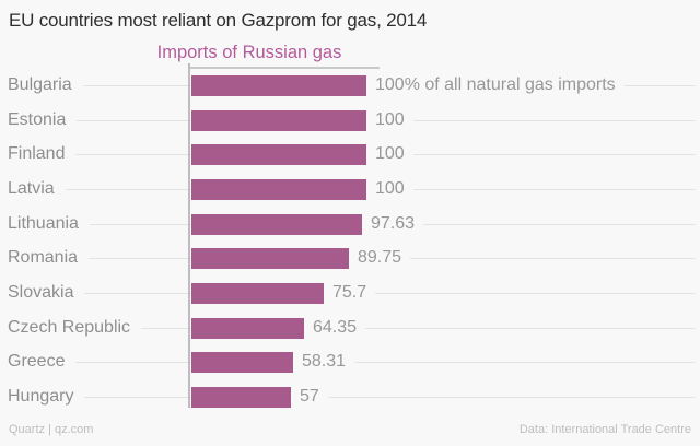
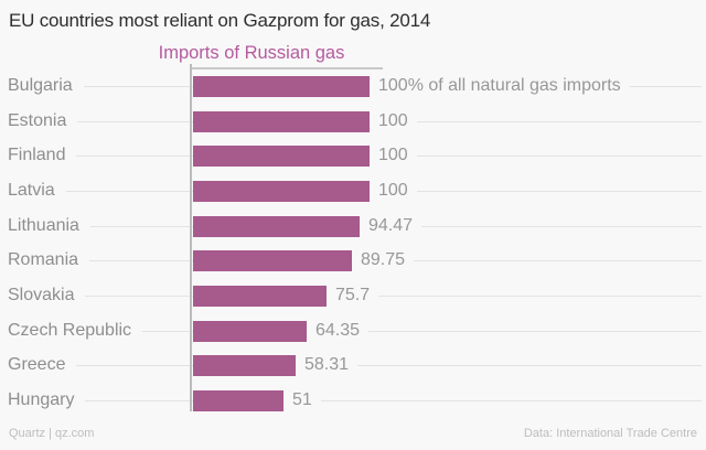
Lithuania: 97.63 -> 94.47
Hungary: 57 -> 51
